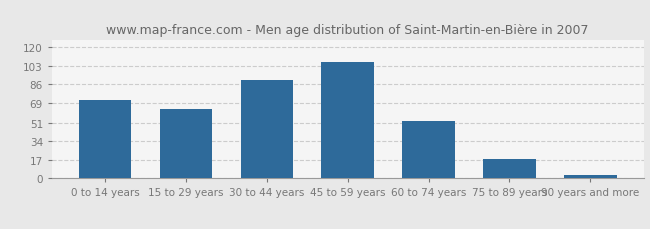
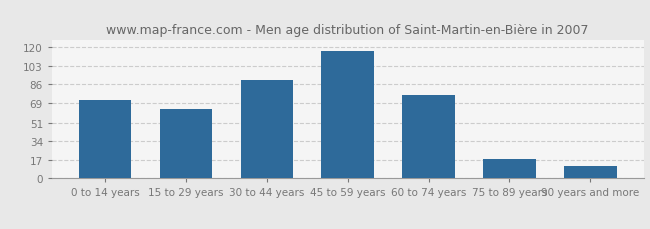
45 to 59 years: 106 -> 116
60 to 74 years: 52 -> 76
90 years and more: 3 -> 11
